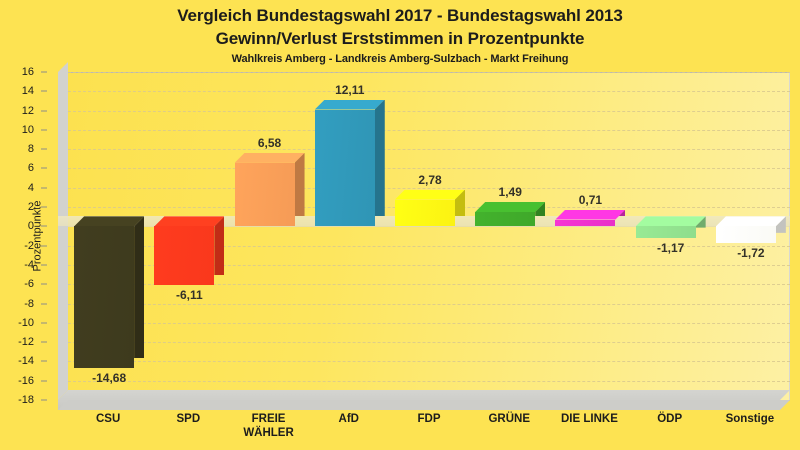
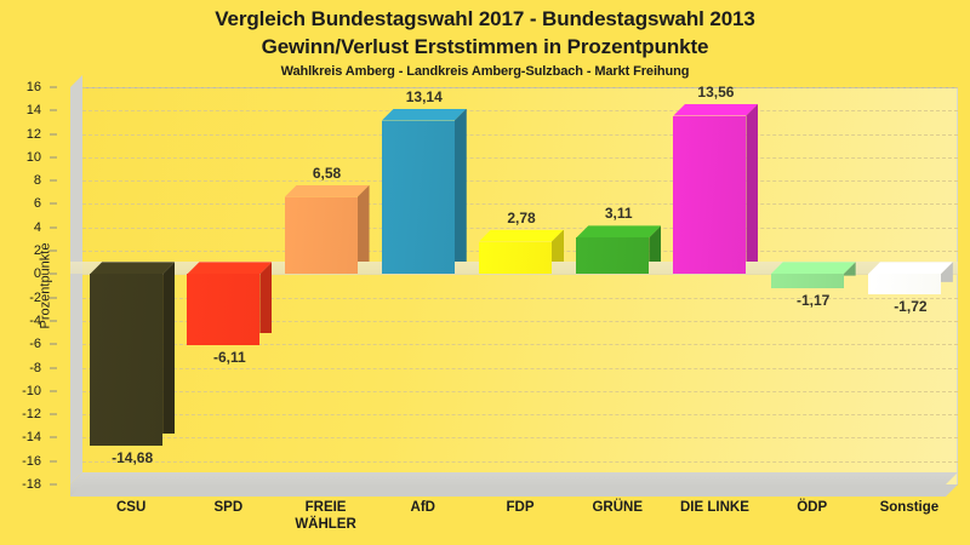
AfD: 12,11 -> 13,14
GRÜNE: 1,49 -> 3,11
DIE LINKE: 0,71 -> 13,56
